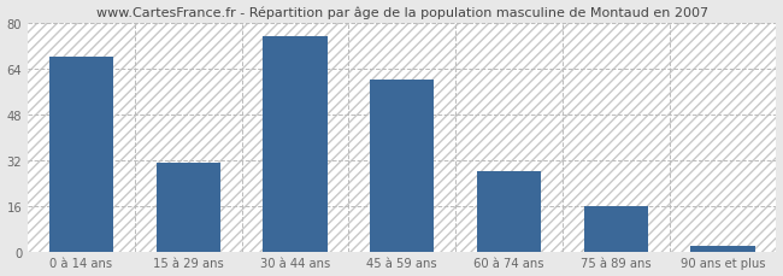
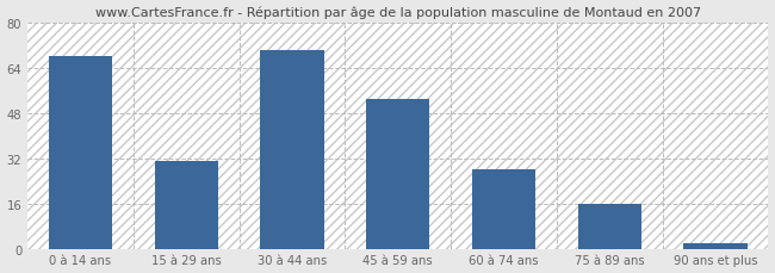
30 à 44 ans: 75 -> 70
45 à 59 ans: 60 -> 53
